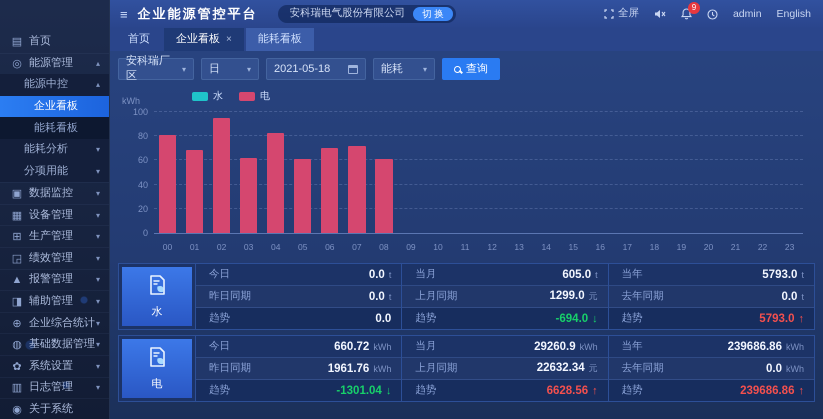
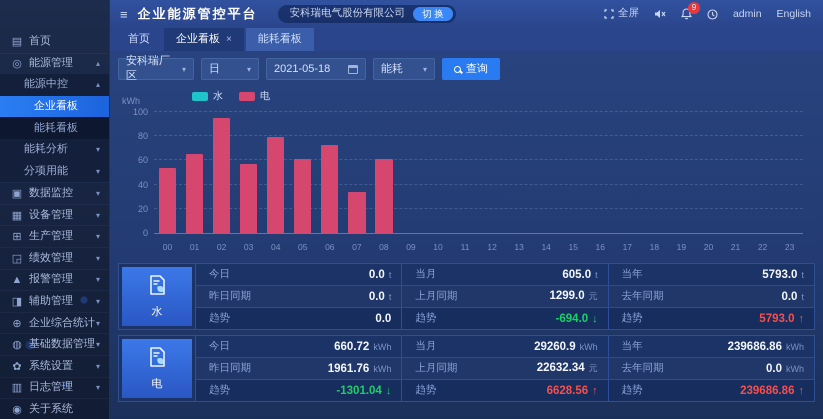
电/00: 81 -> 54
电/01: 69 -> 65
电/03: 62 -> 57
电/04: 83 -> 79
电/06: 70 -> 73
电/07: 72 -> 34
